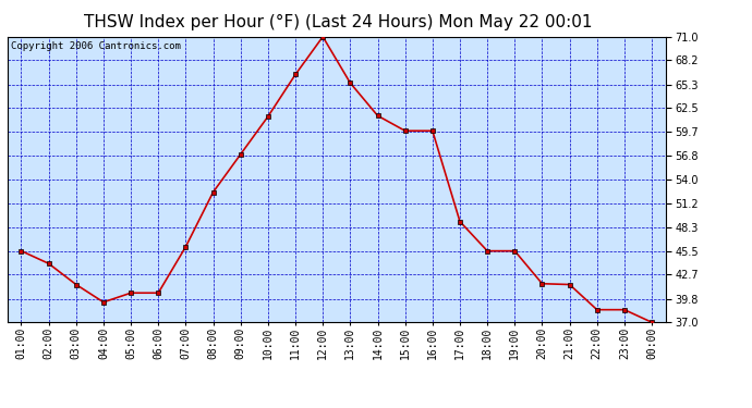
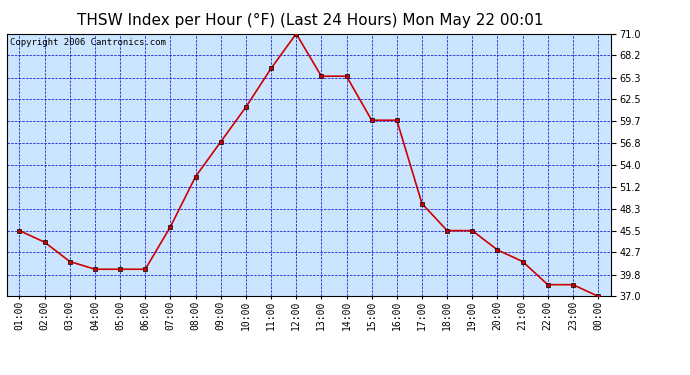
04:00: 39.4 -> 40.5
14:00: 61.6 -> 65.5
20:00: 41.6 -> 43.0
